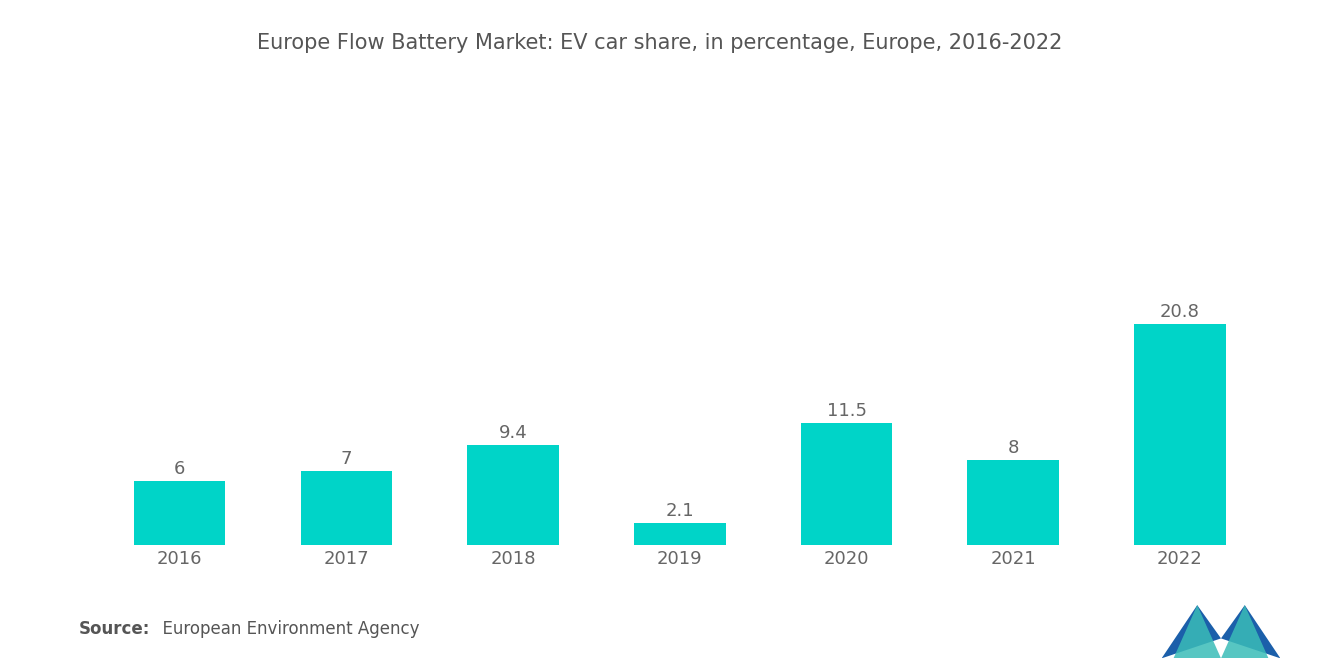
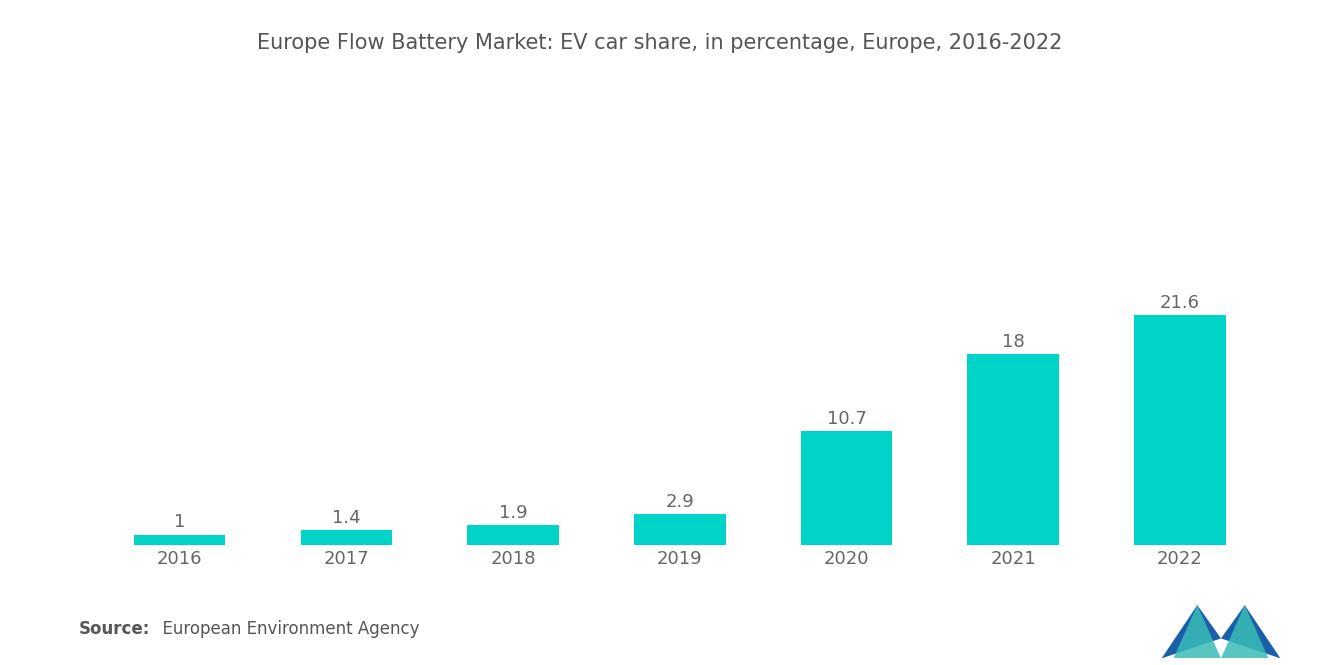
2016: 6 -> 1
2017: 7 -> 1.4
2018: 9.4 -> 1.9
2019: 2.1 -> 2.9
2020: 11.5 -> 10.7
2021: 8 -> 18
2022: 20.8 -> 21.6
